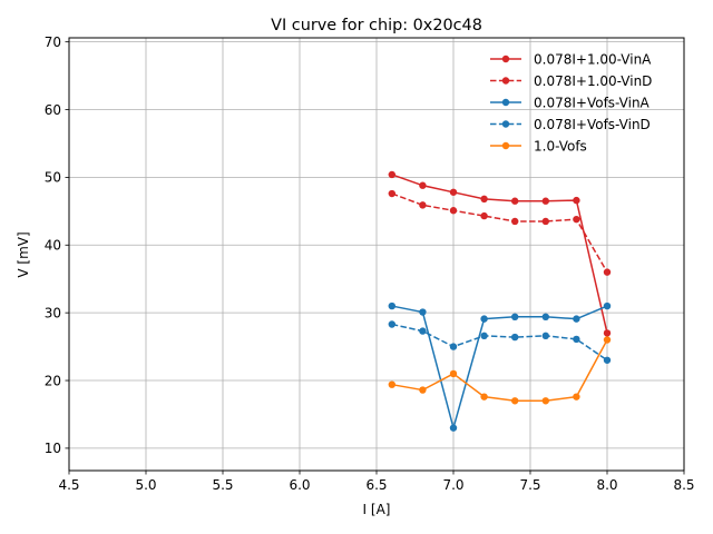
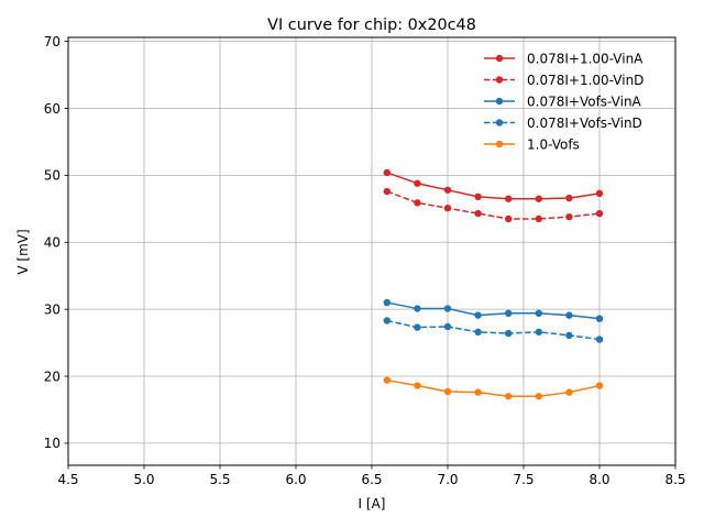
0.078I+Vofs-VinA/7.0: 13 -> 30
0.078I+Vofs-VinD/7.0: 25 -> 27
1.0-Vofs/7.0: 21 -> 18
0.078I+1.00-VinA/8.0: 27 -> 47
0.078I+1.00-VinD/8.0: 36 -> 44
0.078I+Vofs-VinA/8.0: 31 -> 29
0.078I+Vofs-VinD/8.0: 23 -> 26
1.0-Vofs/8.0: 26 -> 19
